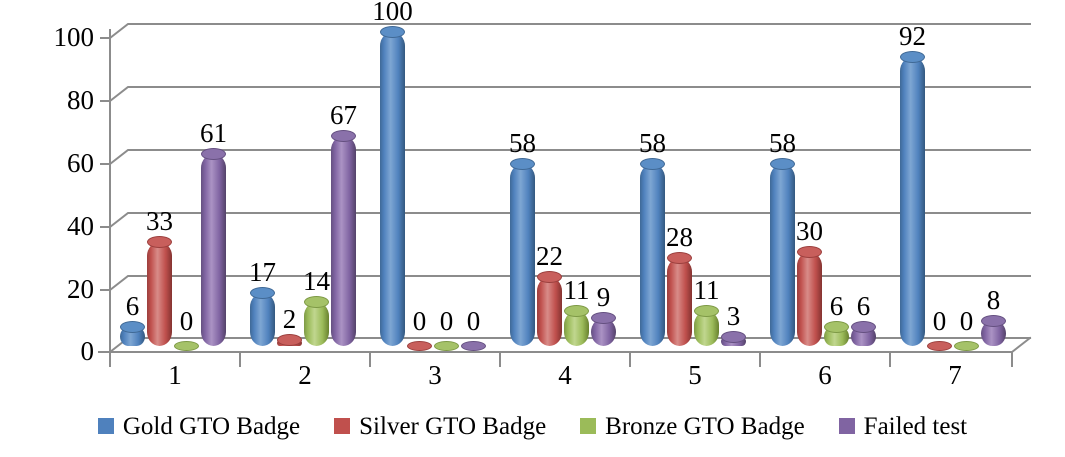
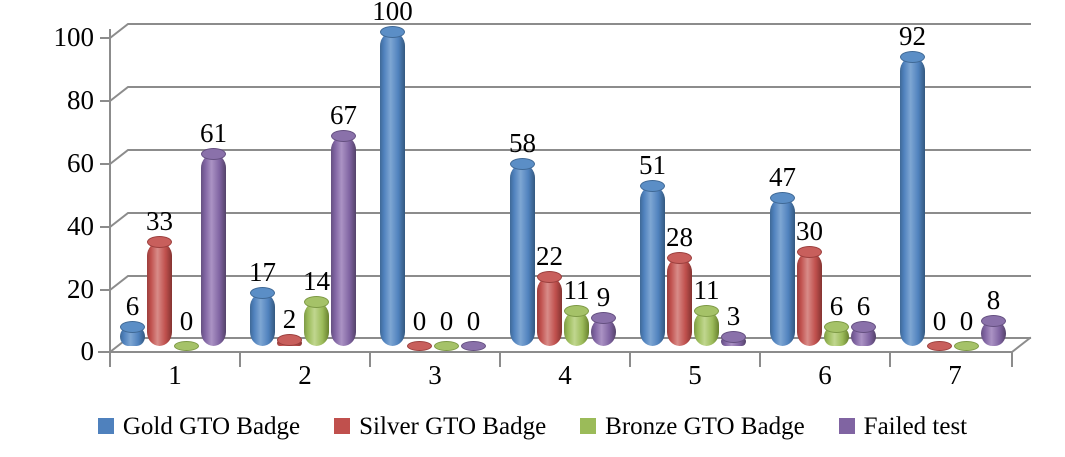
Gold GTO Badge/5: 58 -> 51
Gold GTO Badge/6: 58 -> 47
